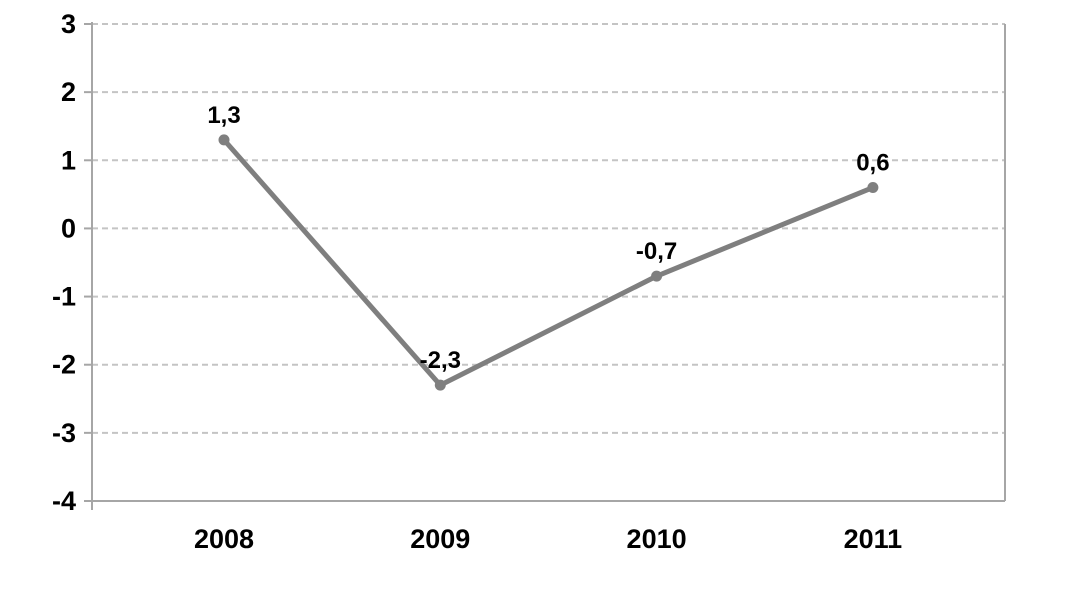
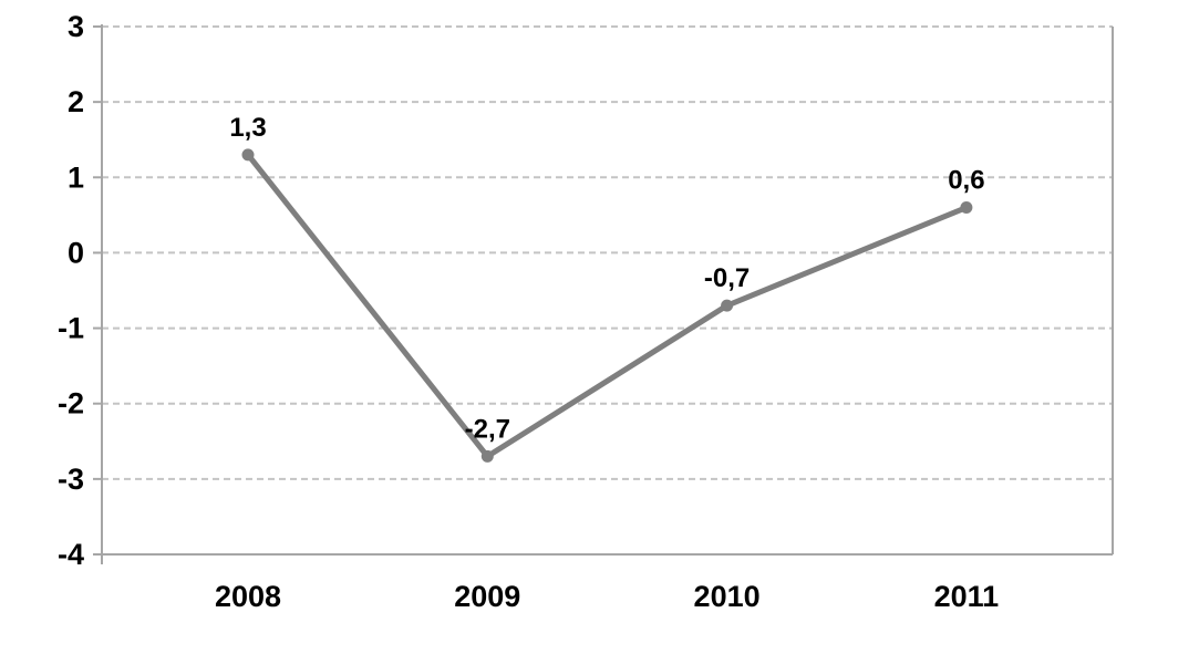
2009: -2,3 -> -2,7
